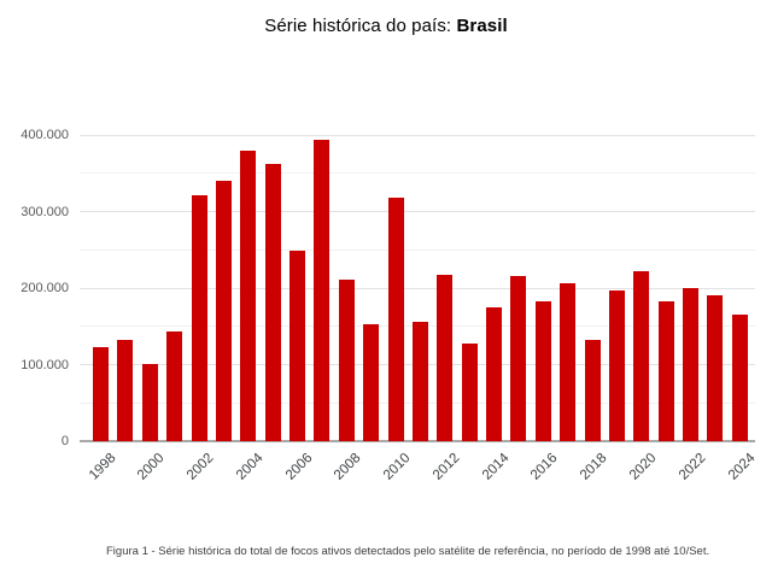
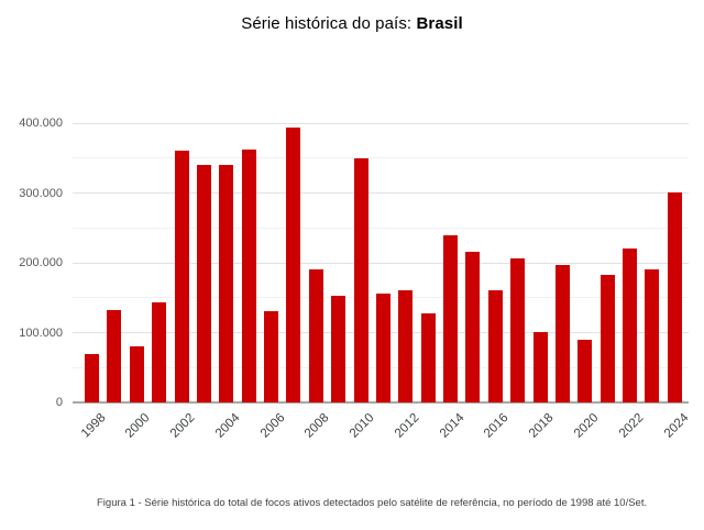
1998: 120000 -> 70000
2000: 100000 -> 80000
2002: 320000 -> 360000
2004: 380000 -> 340000
2006: 250000 -> 130000
2008: 210000 -> 190000
2010: 320000 -> 350000
2012: 220000 -> 160000
2014: 180000 -> 240000
2016: 180000 -> 160000
2018: 130000 -> 100000
2020: 220000 -> 90000
2022: 200000 -> 220000
2024: 170000 -> 300000
